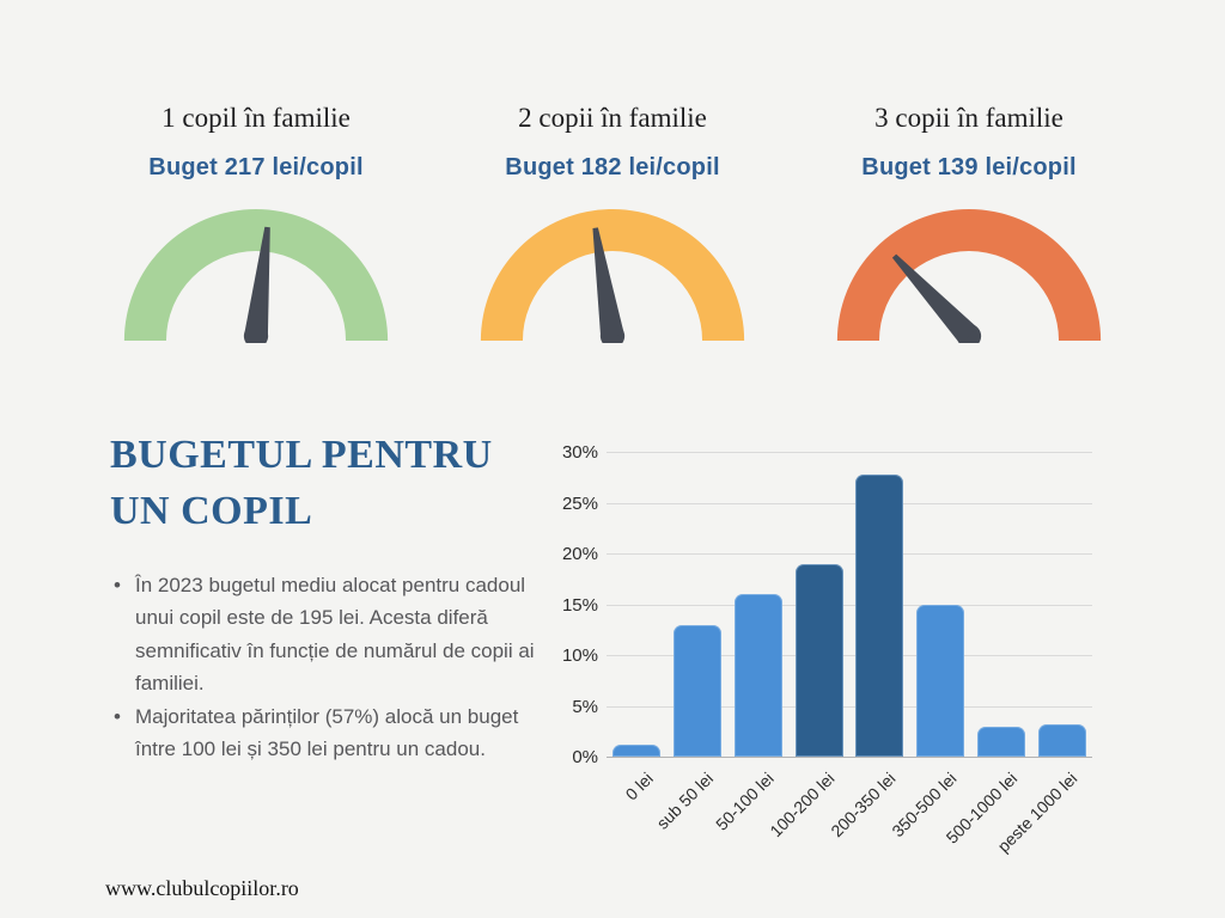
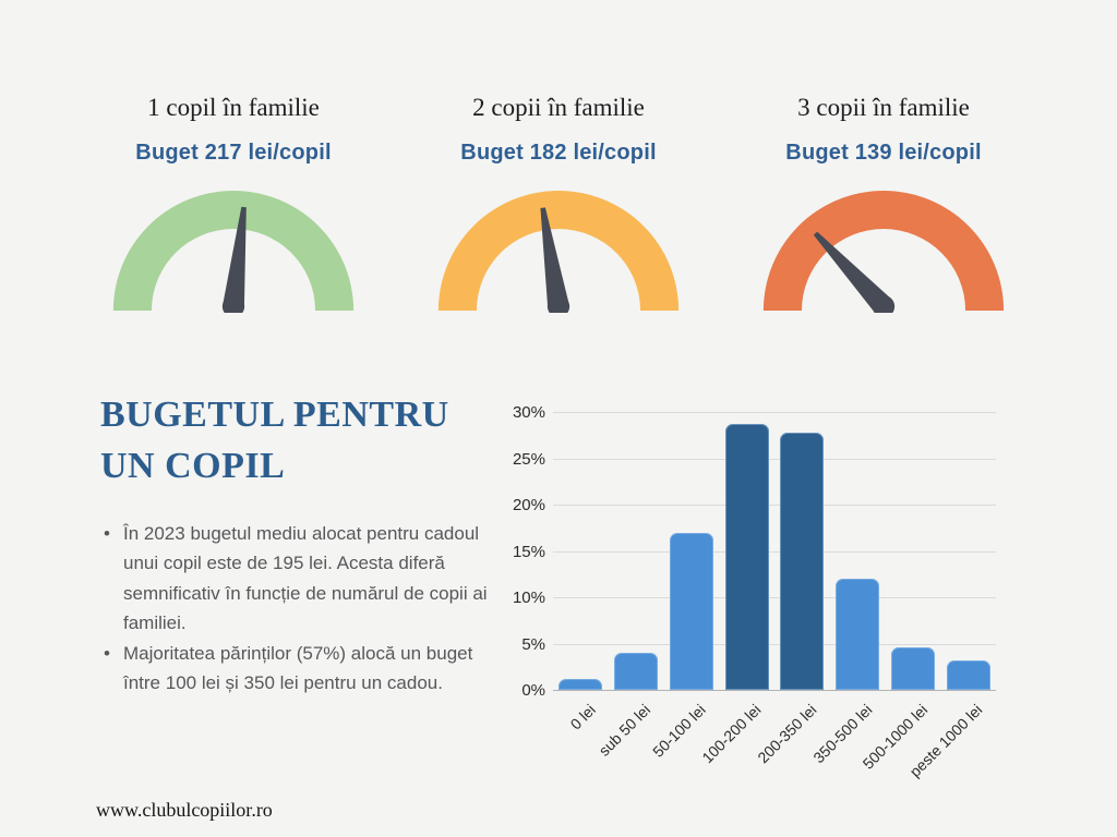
sub 50 lei: 13% -> 4%
50-100 lei: 16% -> 17%
100-200 lei: 19% -> 29%
350-500 lei: 15% -> 12%
500-1000 lei: 3% -> 5%
